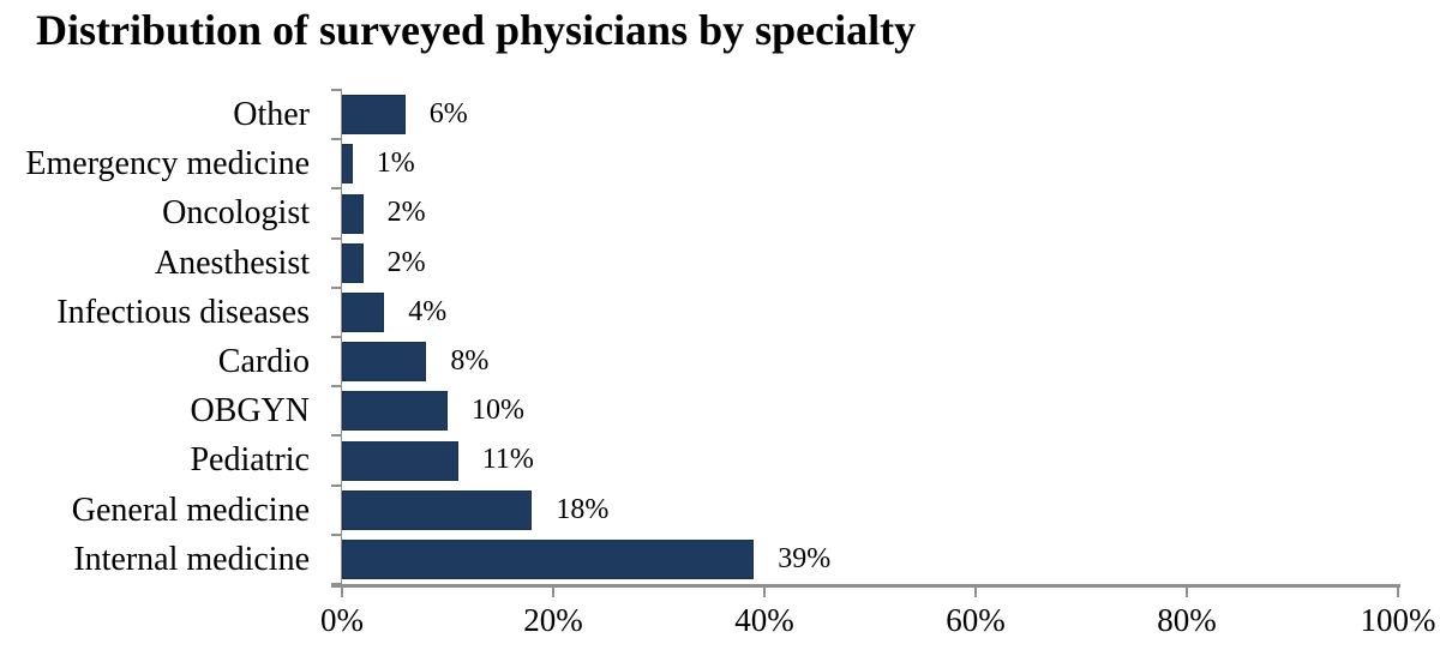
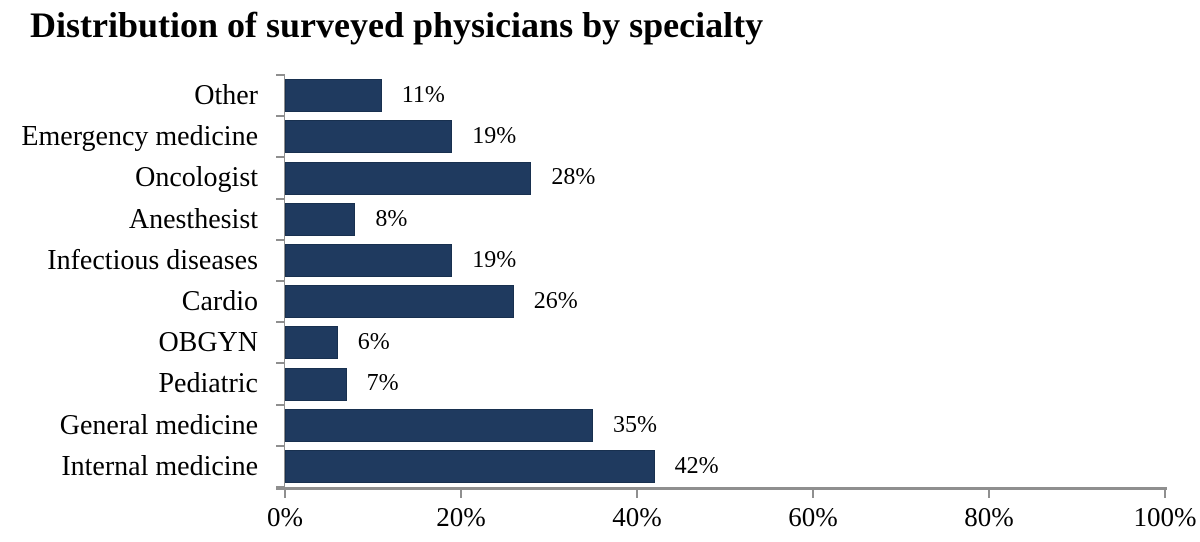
Other: 6% -> 11%
Emergency medicine: 1% -> 19%
Oncologist: 2% -> 28%
Anesthesist: 2% -> 8%
Infectious diseases: 4% -> 19%
Cardio: 8% -> 26%
OBGYN: 10% -> 6%
Pediatric: 11% -> 7%
General medicine: 18% -> 35%
Internal medicine: 39% -> 42%
